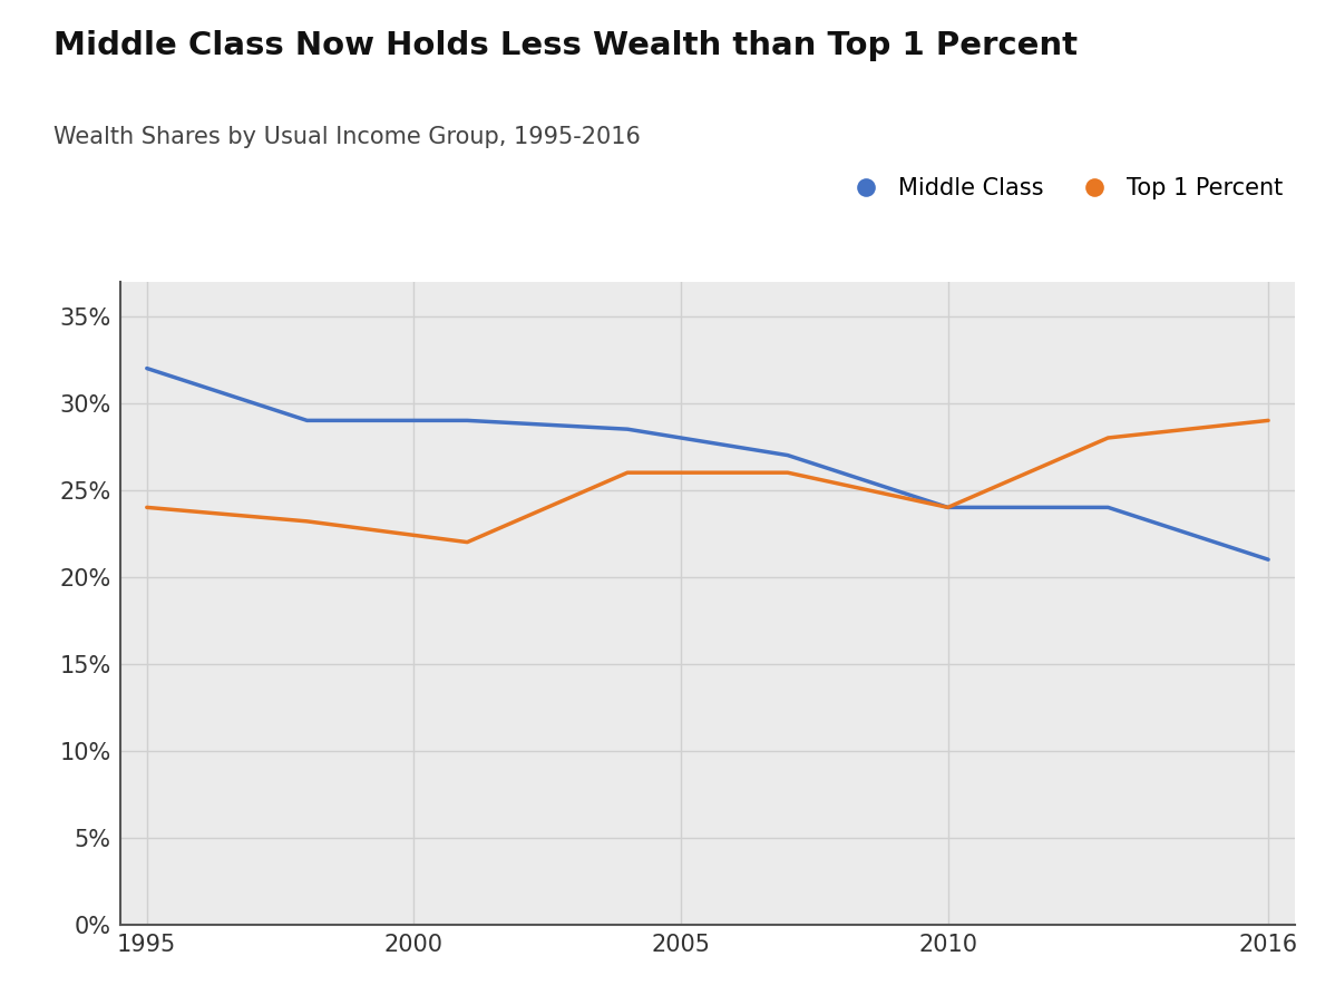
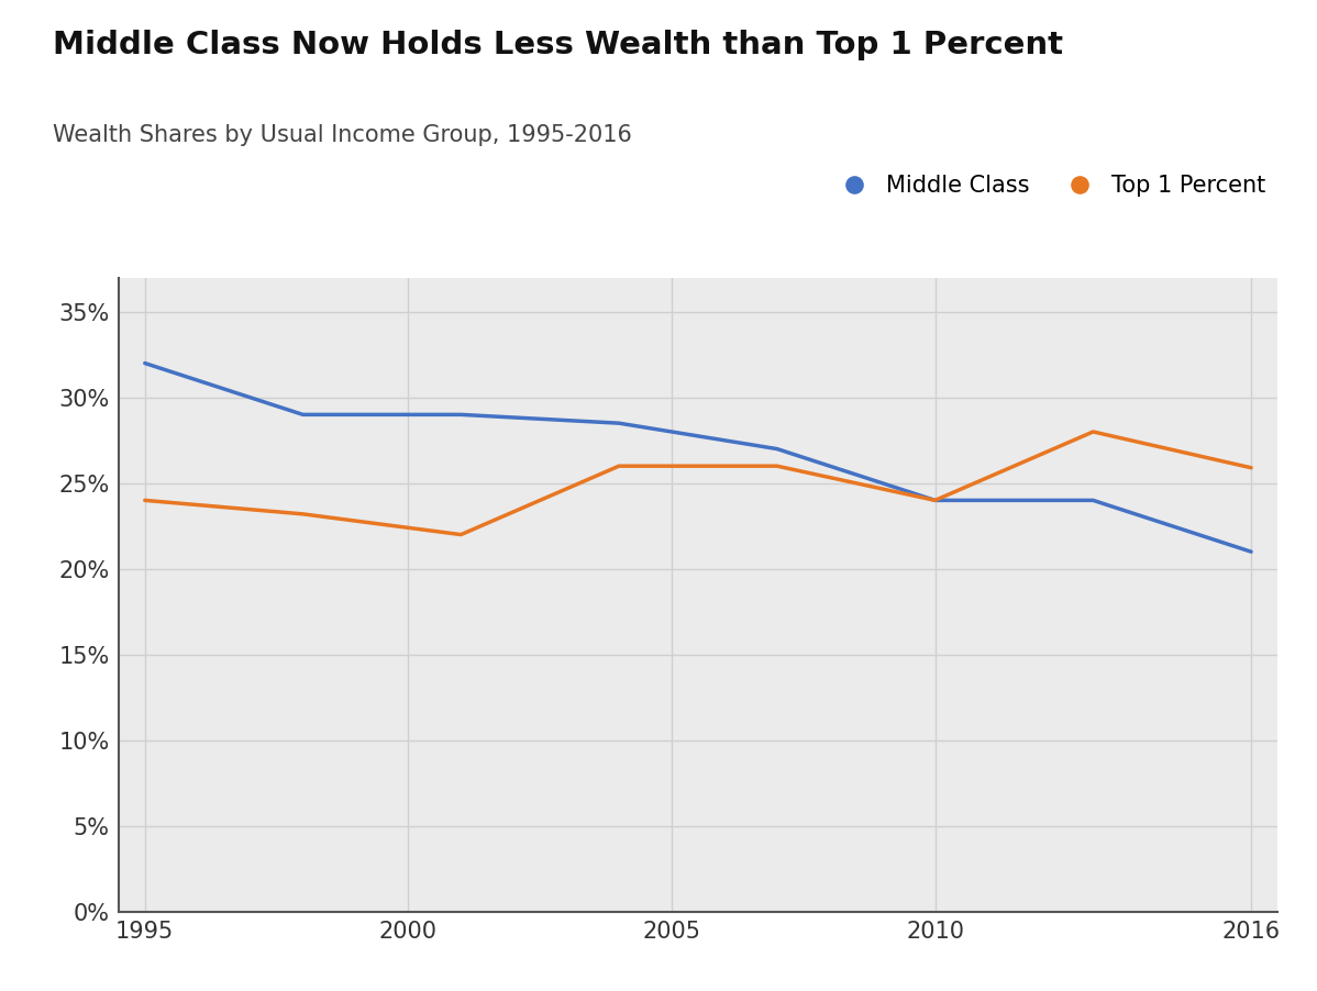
Top 1 Percent/2016: 29.0% -> 25.9%
